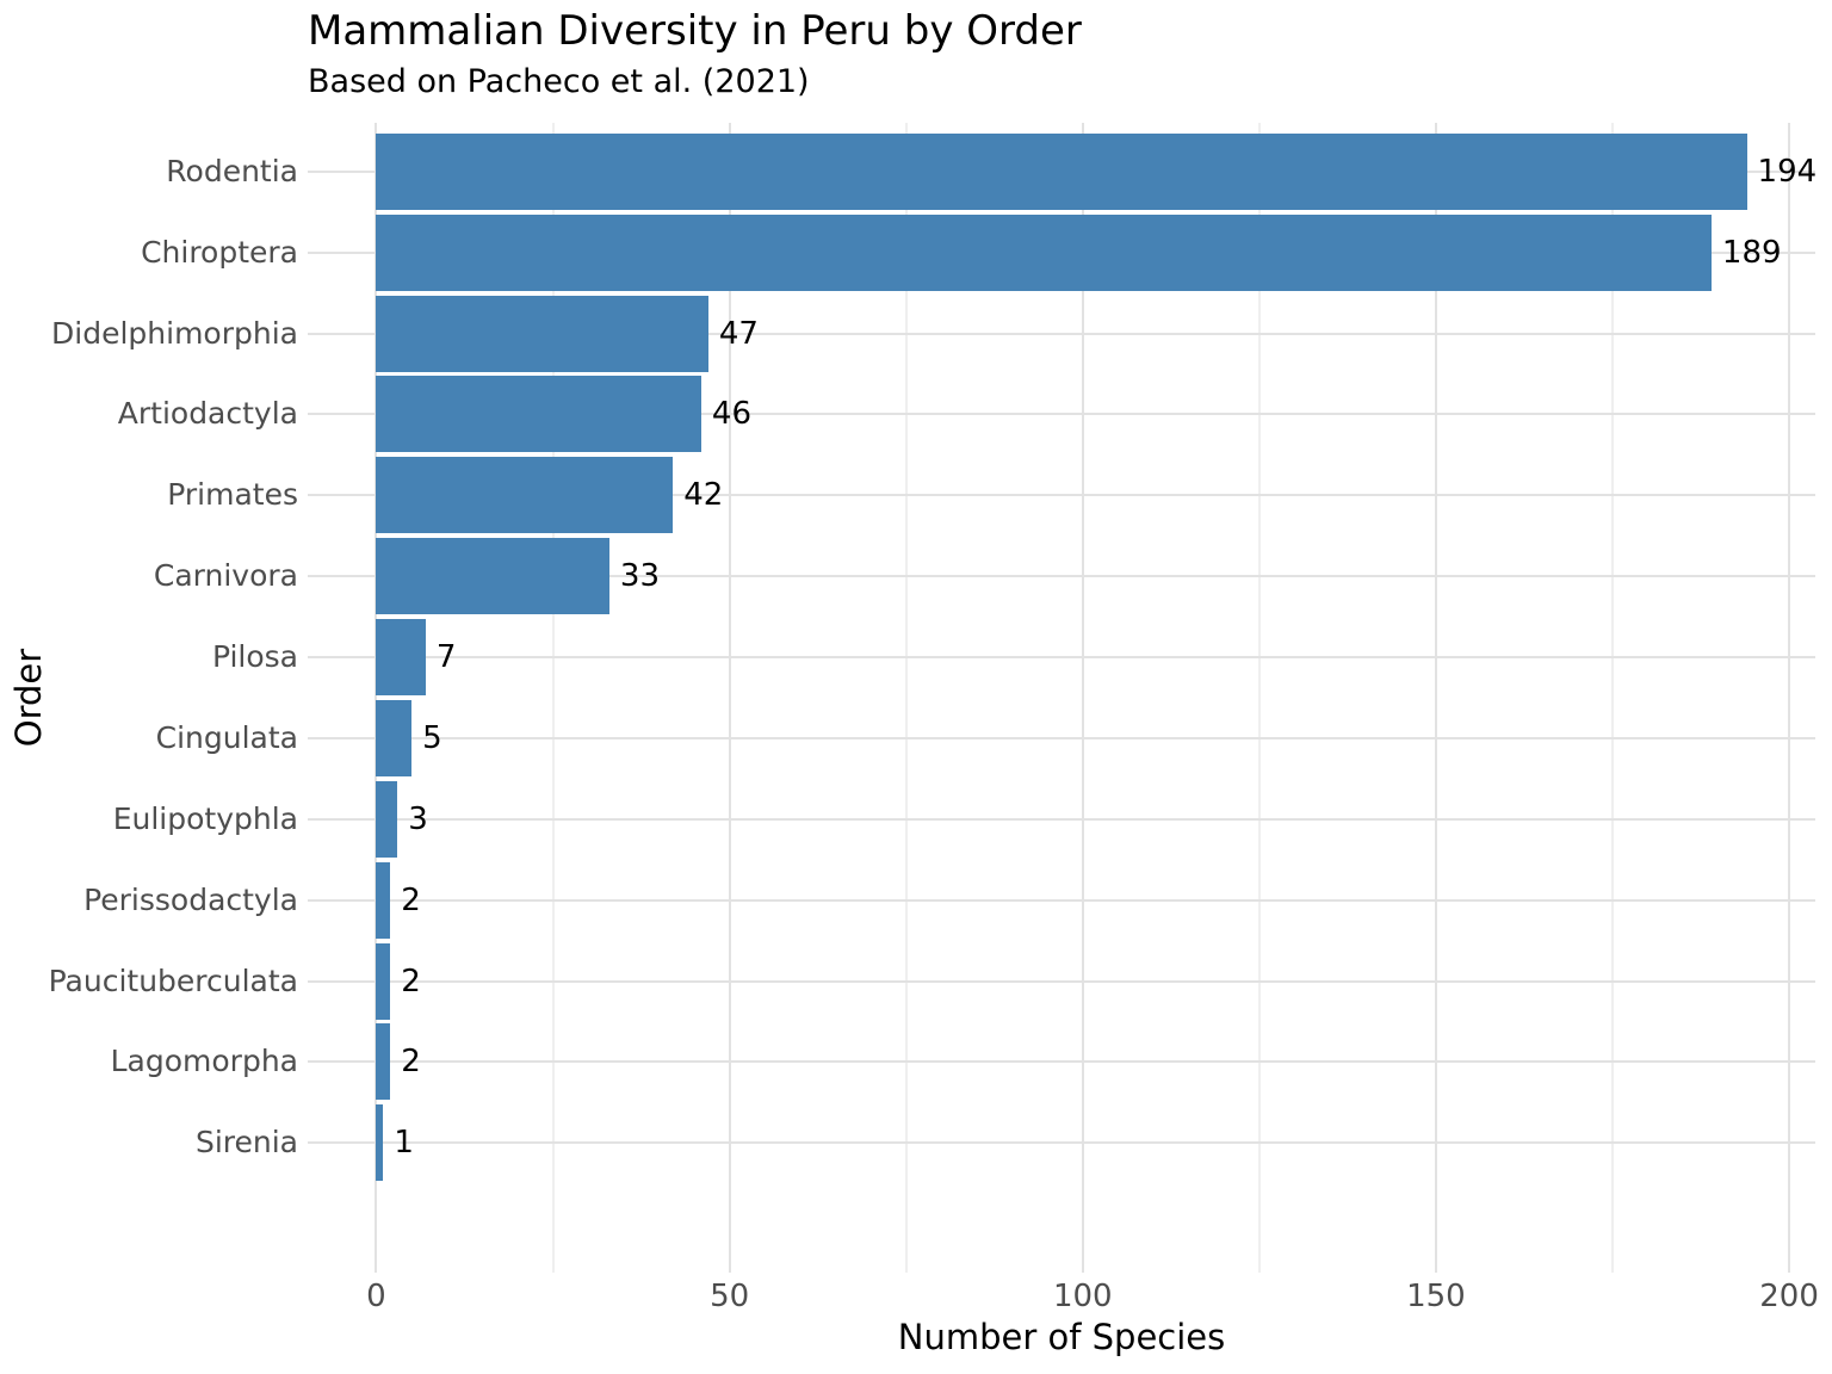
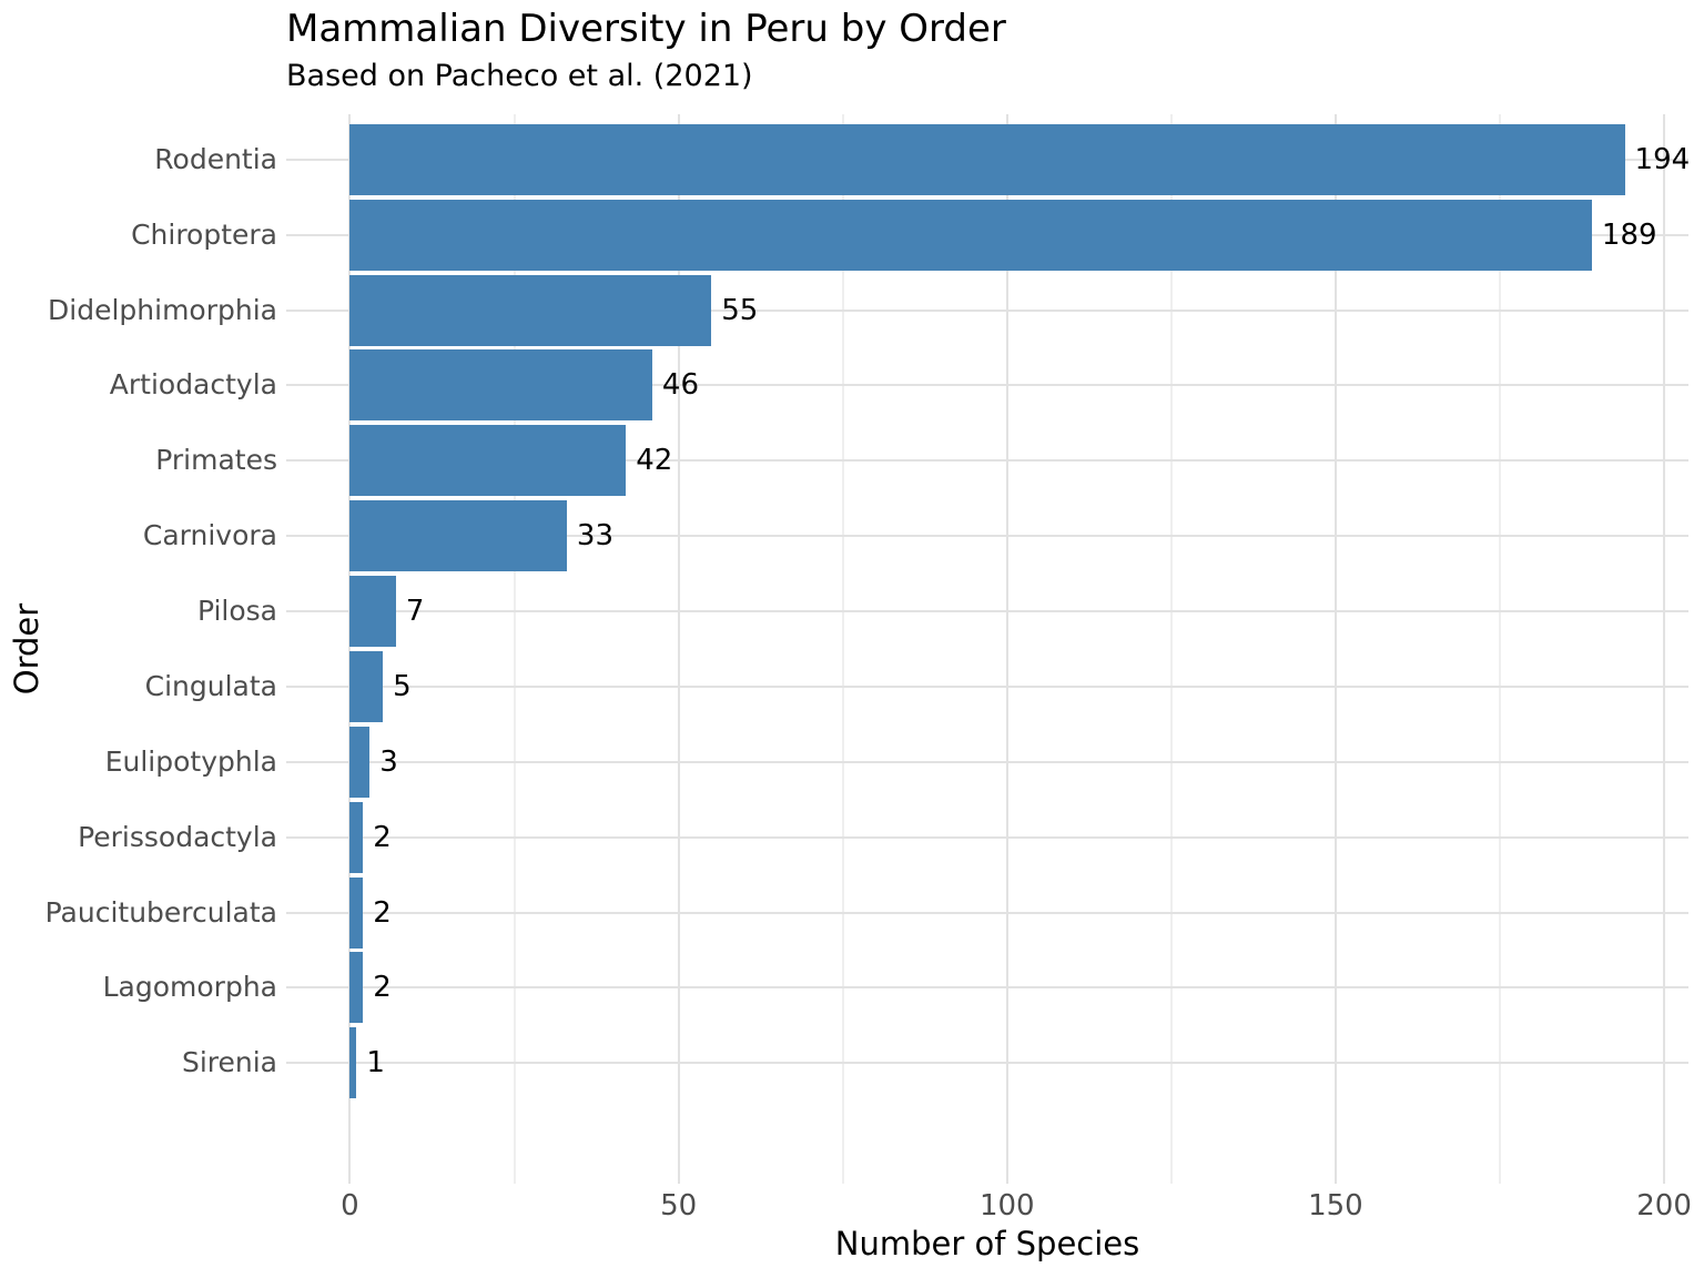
Didelphimorphia: 47 -> 55
